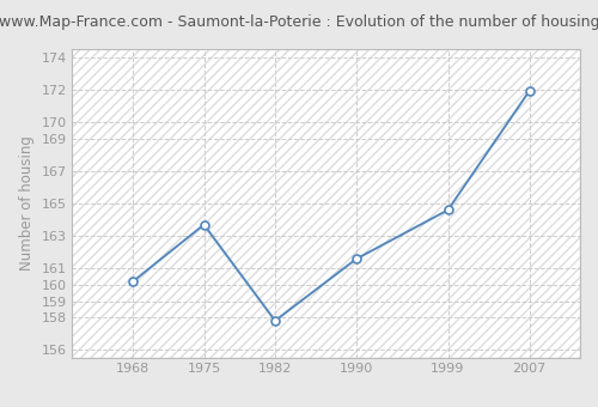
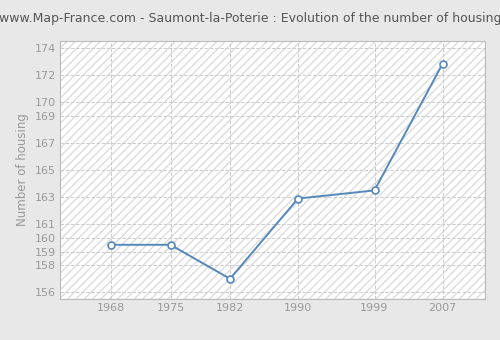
1968: 160.2 -> 159.5
1975: 163.7 -> 159.5
1982: 157.8 -> 157.0
1990: 161.6 -> 162.9
1999: 164.6 -> 163.5
2007: 171.9 -> 172.8
